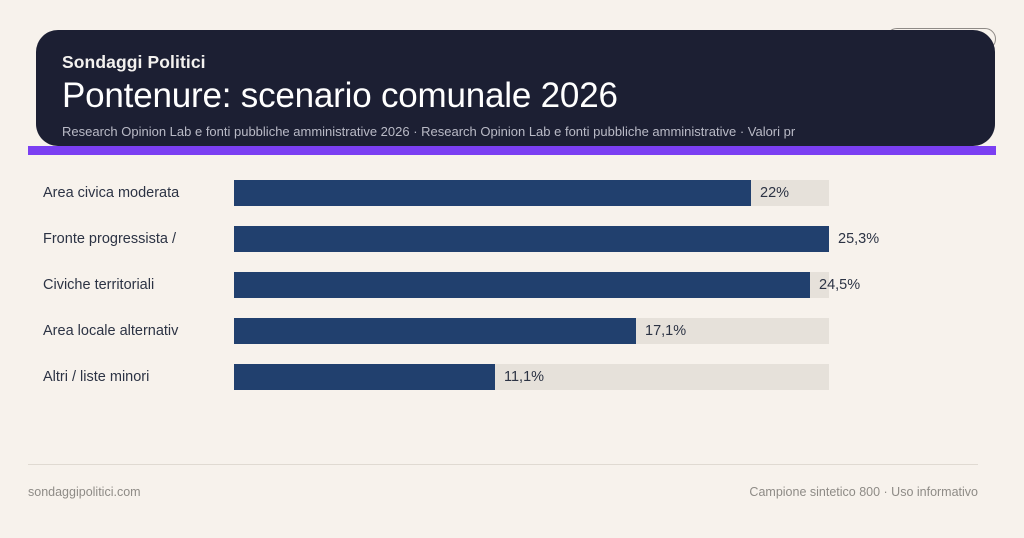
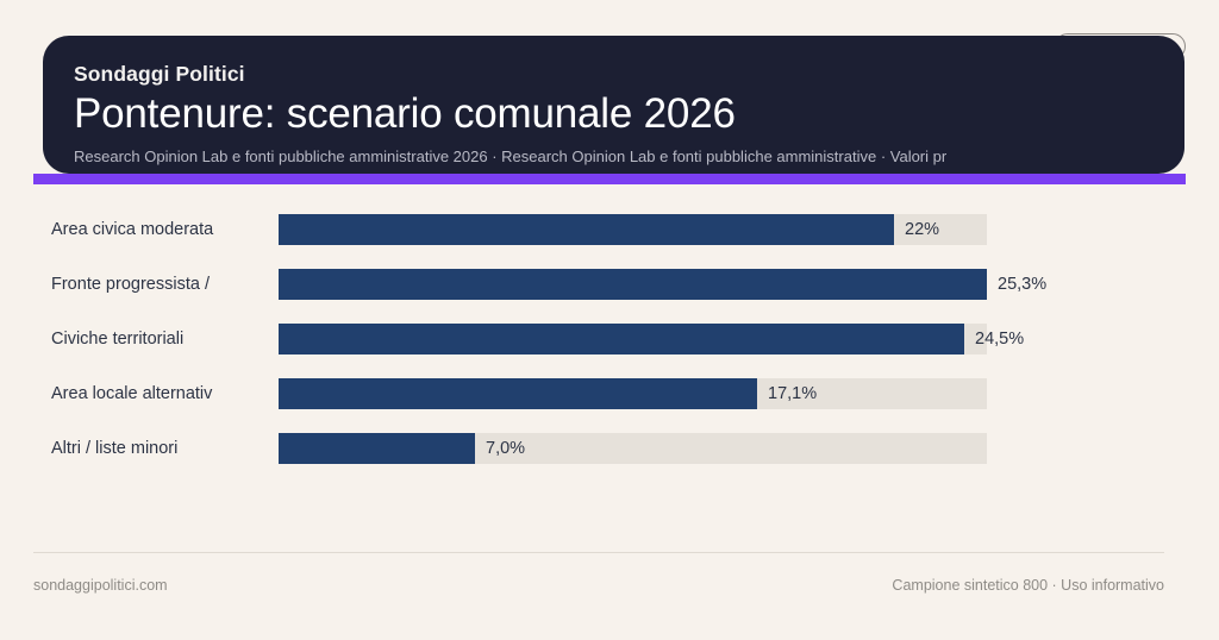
Altri / liste minori: 11,1% -> 7,0%
